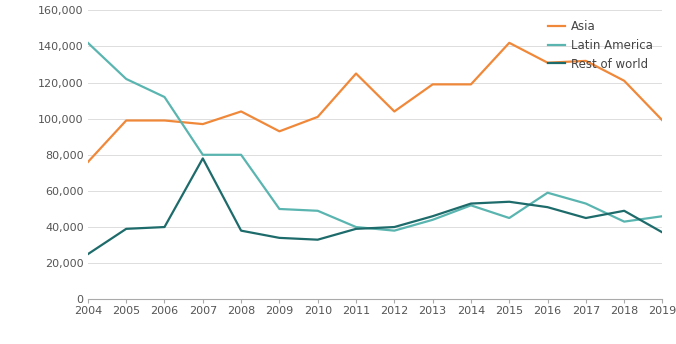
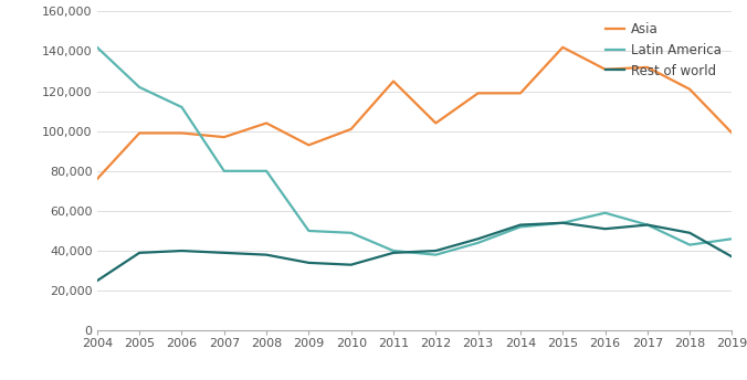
Rest of world/2007: 78,000 -> 39,000
Latin America/2015: 45,000 -> 54,000
Rest of world/2017: 45,000 -> 53,000
